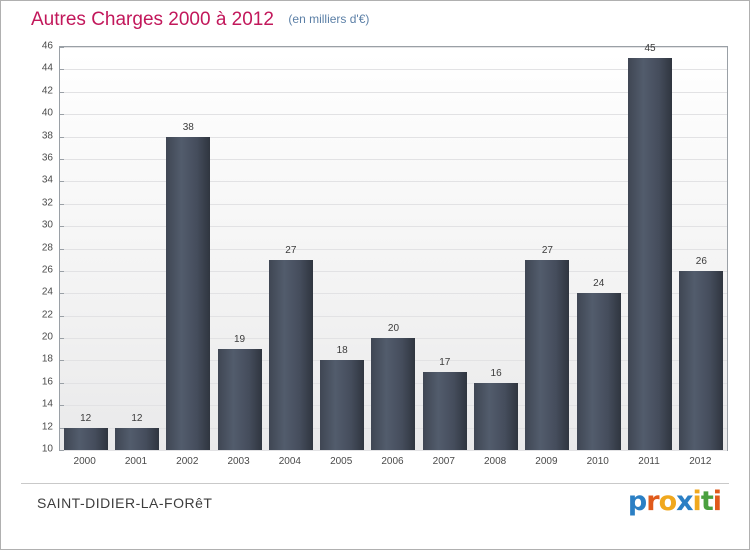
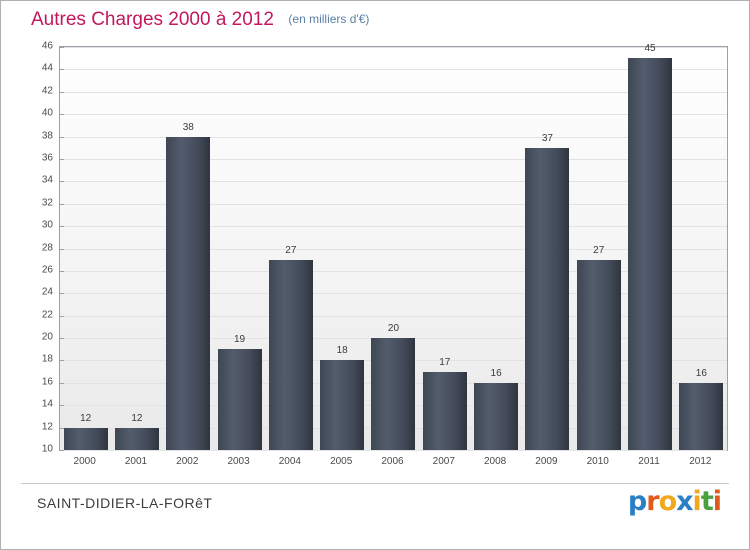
2009: 27 -> 37
2010: 24 -> 27
2012: 26 -> 16
